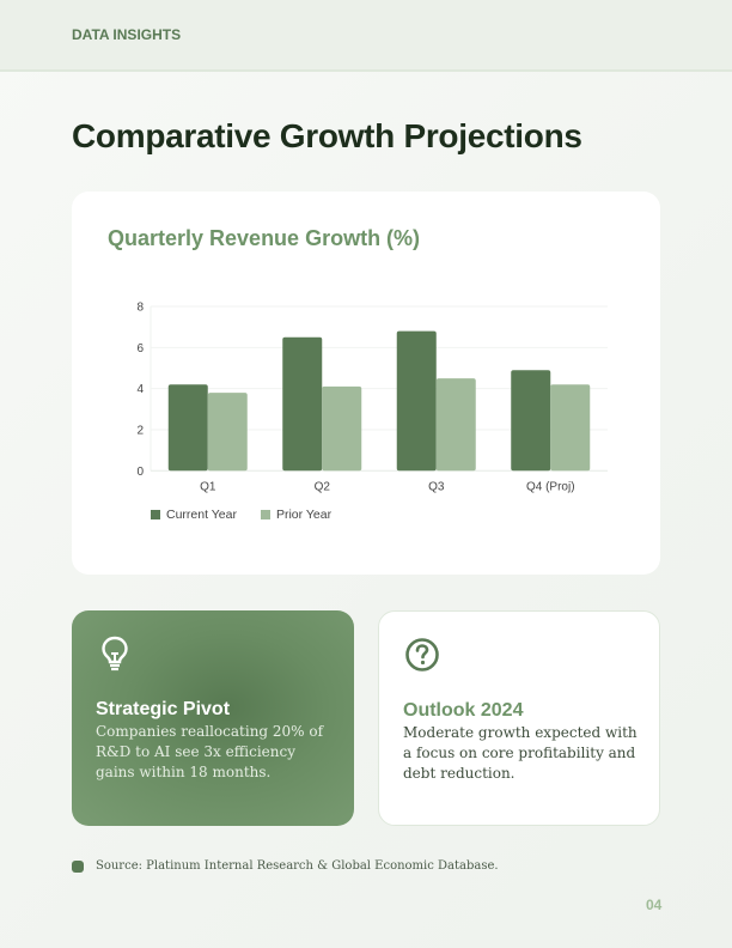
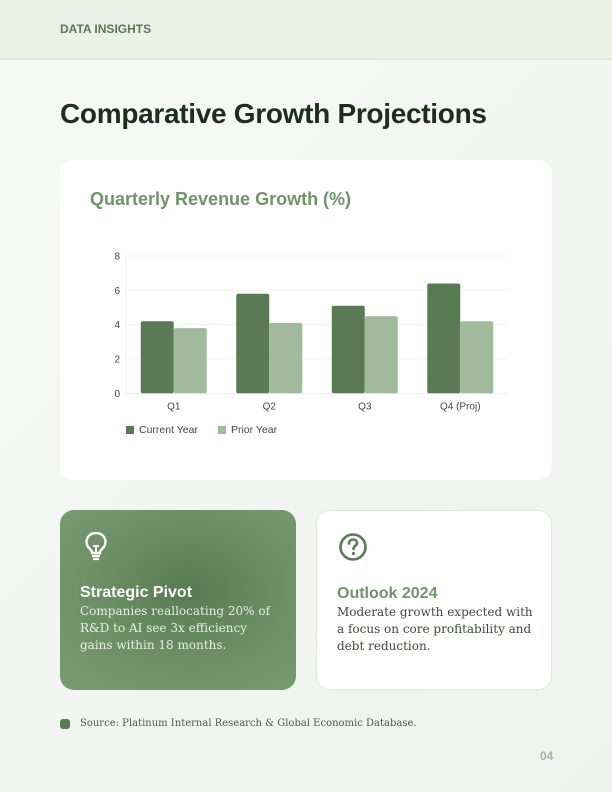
Current Year/Q2: 6.5 -> 5.8
Current Year/Q3: 6.8 -> 5.1
Current Year/Q4 (Proj): 4.9 -> 6.4
